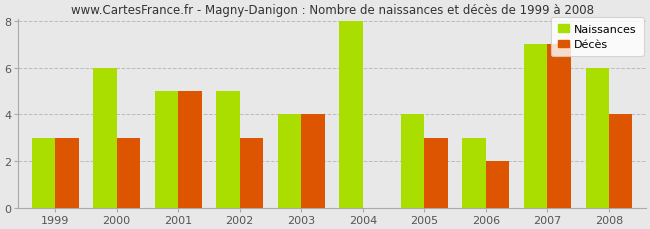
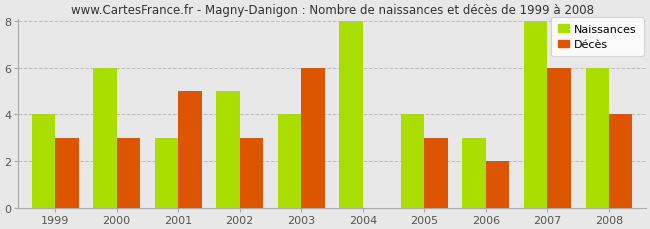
Naissances/1999: 3 -> 4
Naissances/2001: 5 -> 3
Décès/2003: 4 -> 6
Naissances/2007: 7 -> 8
Décès/2007: 7 -> 6
